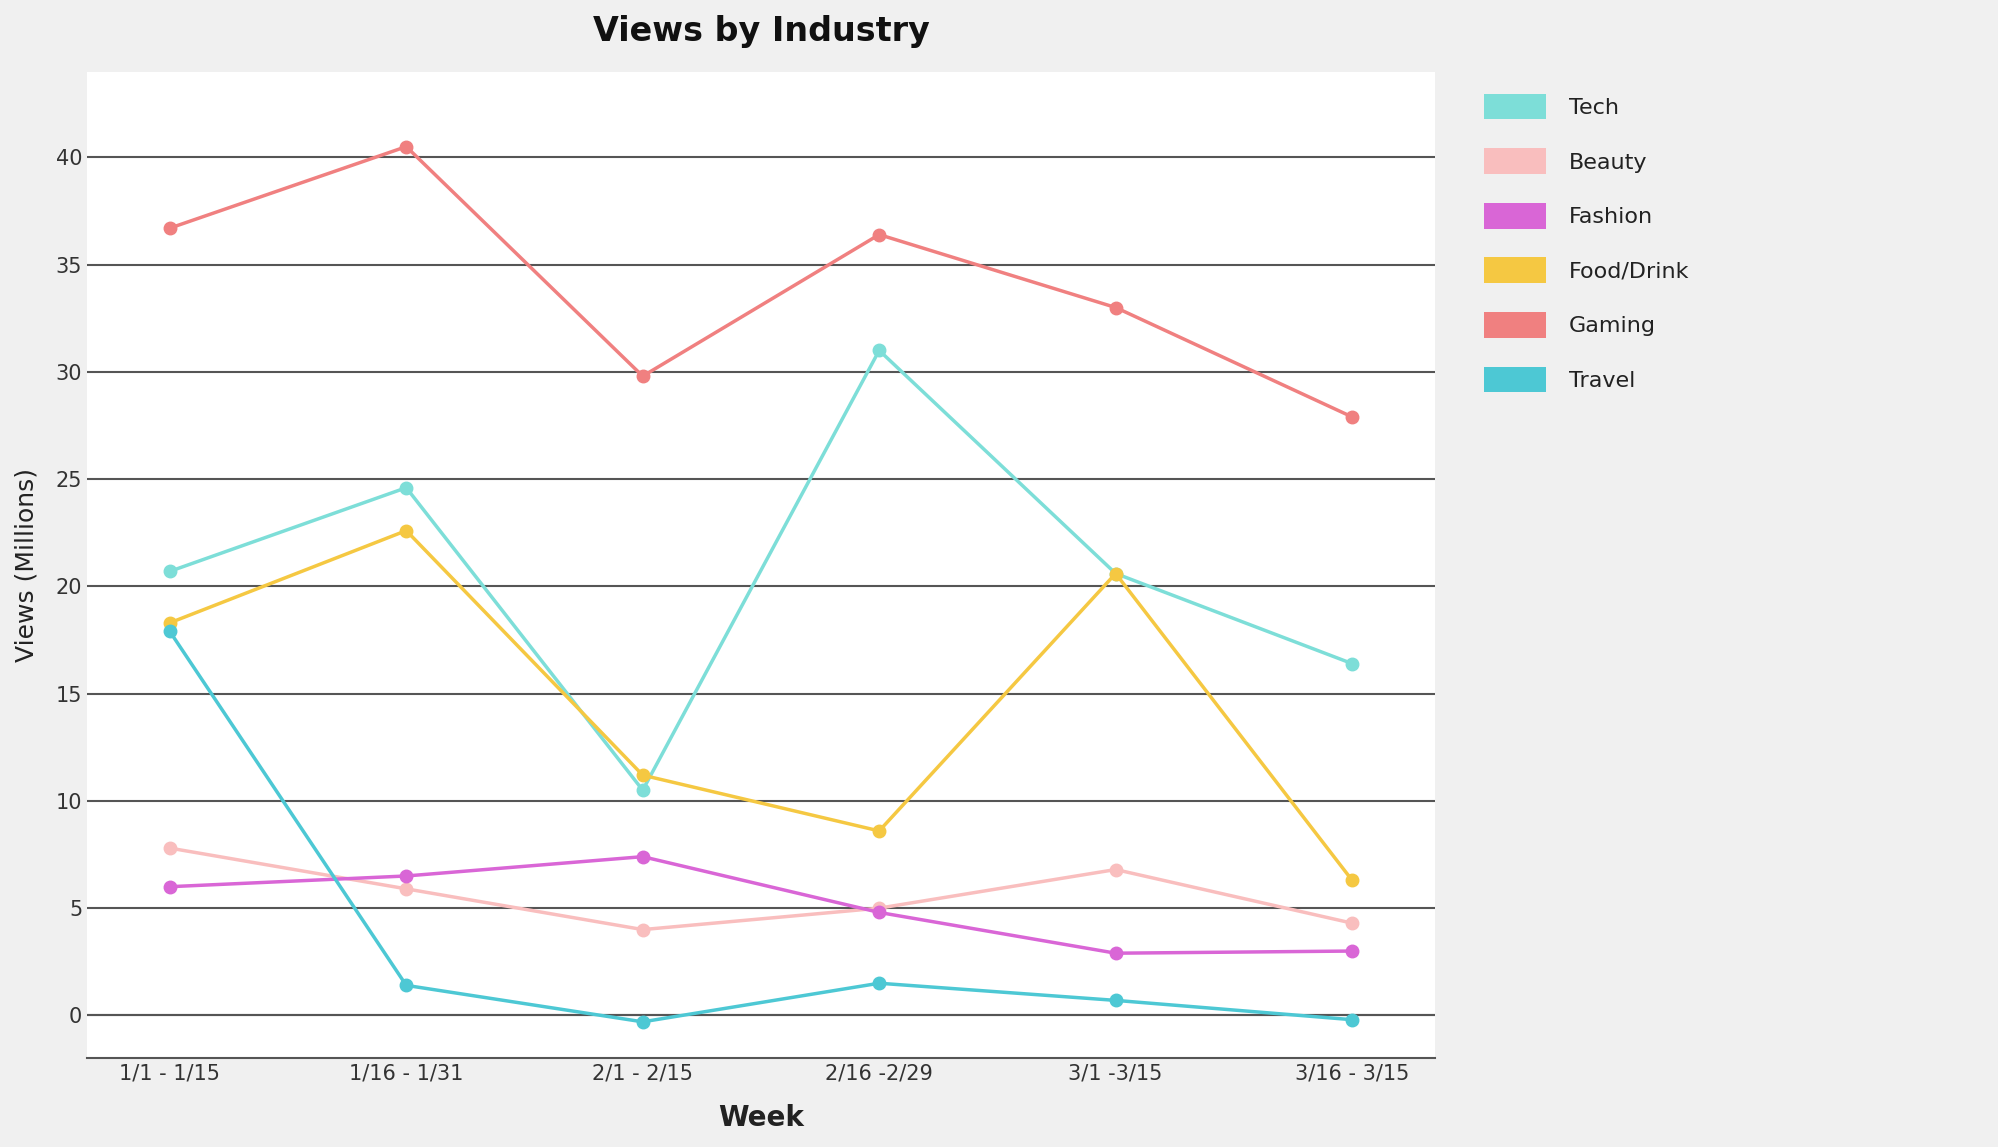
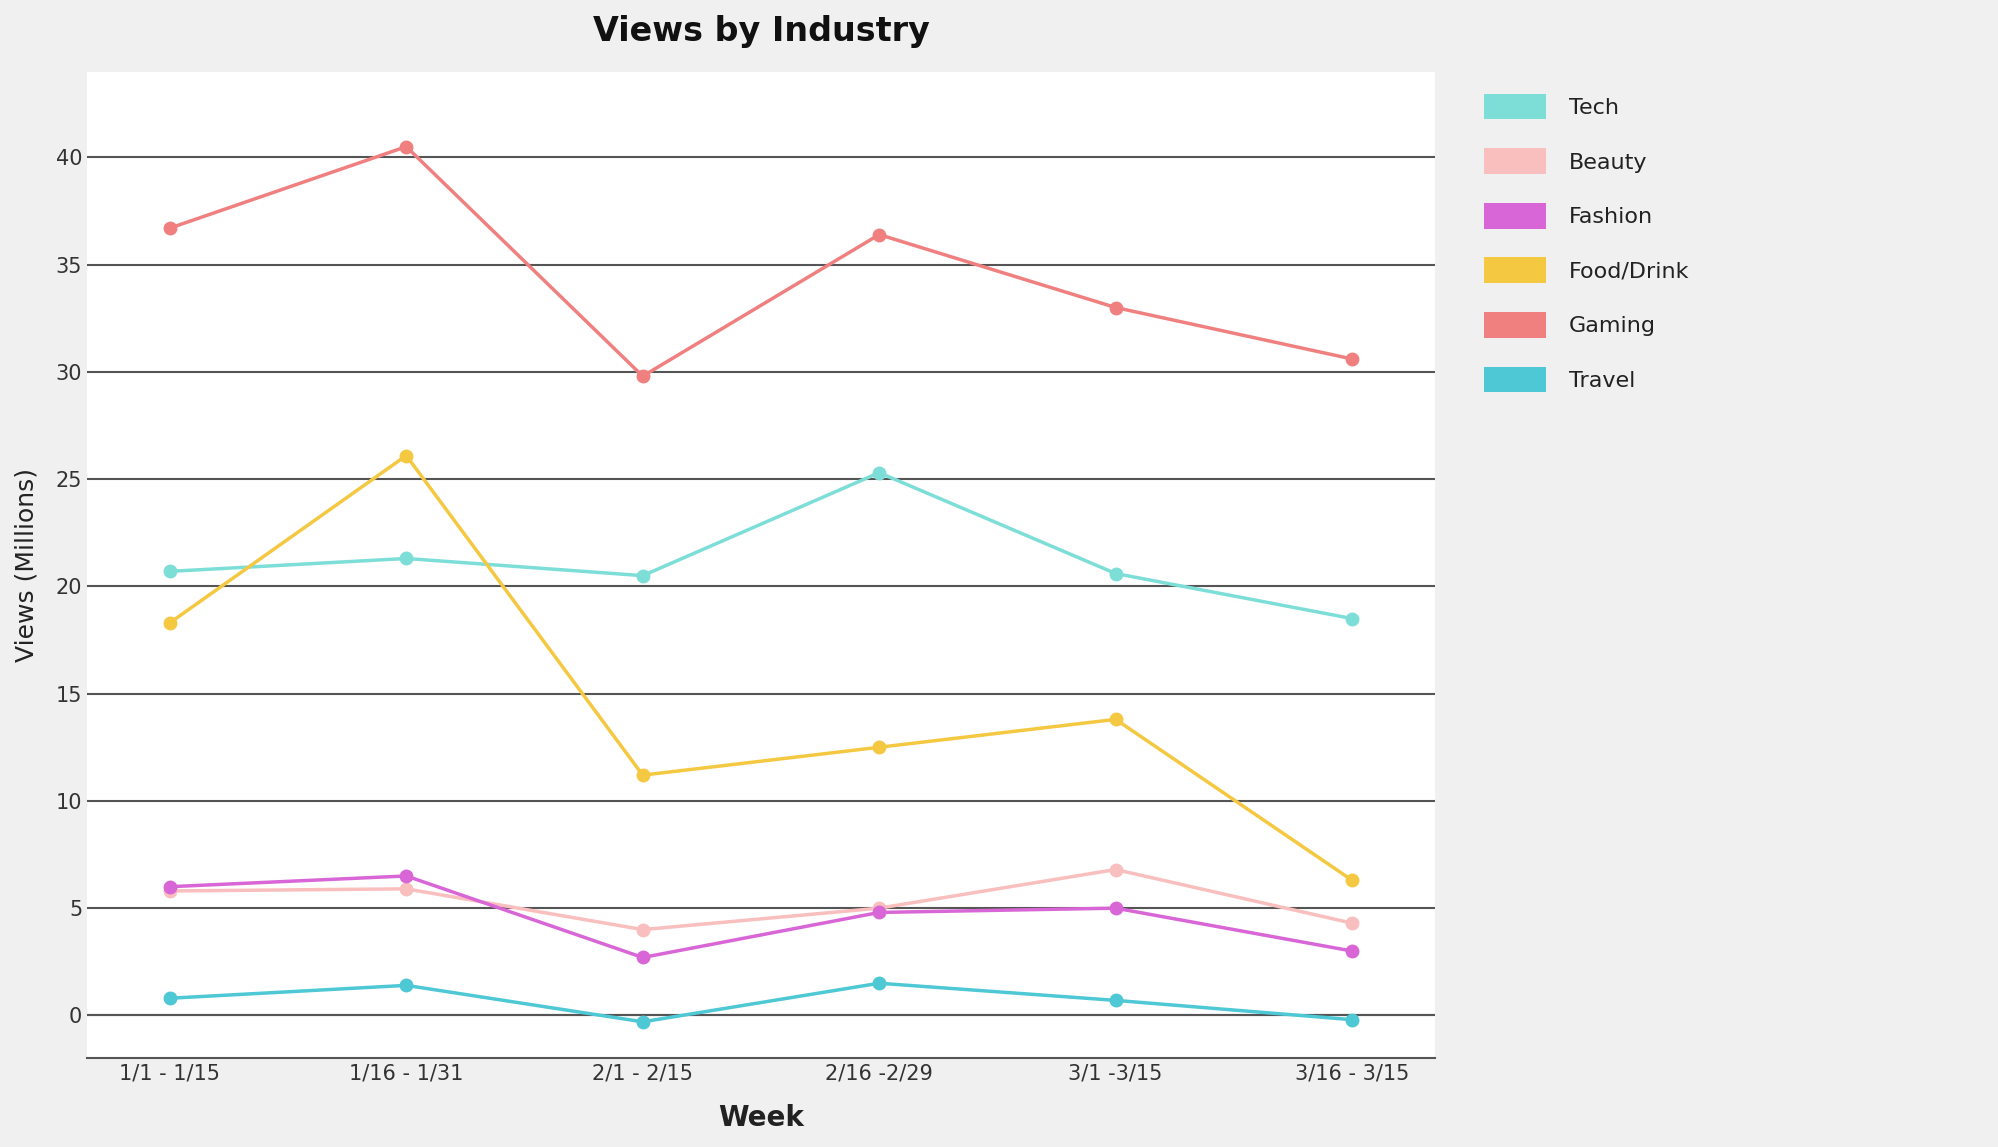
Beauty/1/1 - 1/15: 7.8 -> 5.8
Travel/1/1 - 1/15: 17.9 -> 0.8
Tech/1/16 - 1/31: 24.6 -> 21.3
Food/Drink/1/16 - 1/31: 22.6 -> 26.1
Tech/2/1 - 2/15: 10.5 -> 20.5
Fashion/2/1 - 2/15: 7.4 -> 2.7
Tech/2/16 -2/29: 31.0 -> 25.3
Food/Drink/2/16 -2/29: 8.6 -> 12.5
Fashion/3/1 -3/15: 2.9 -> 5.0
Food/Drink/3/1 -3/15: 20.6 -> 13.8
Tech/3/16 - 3/15: 16.4 -> 18.5
Gaming/3/16 - 3/15: 27.9 -> 30.6
